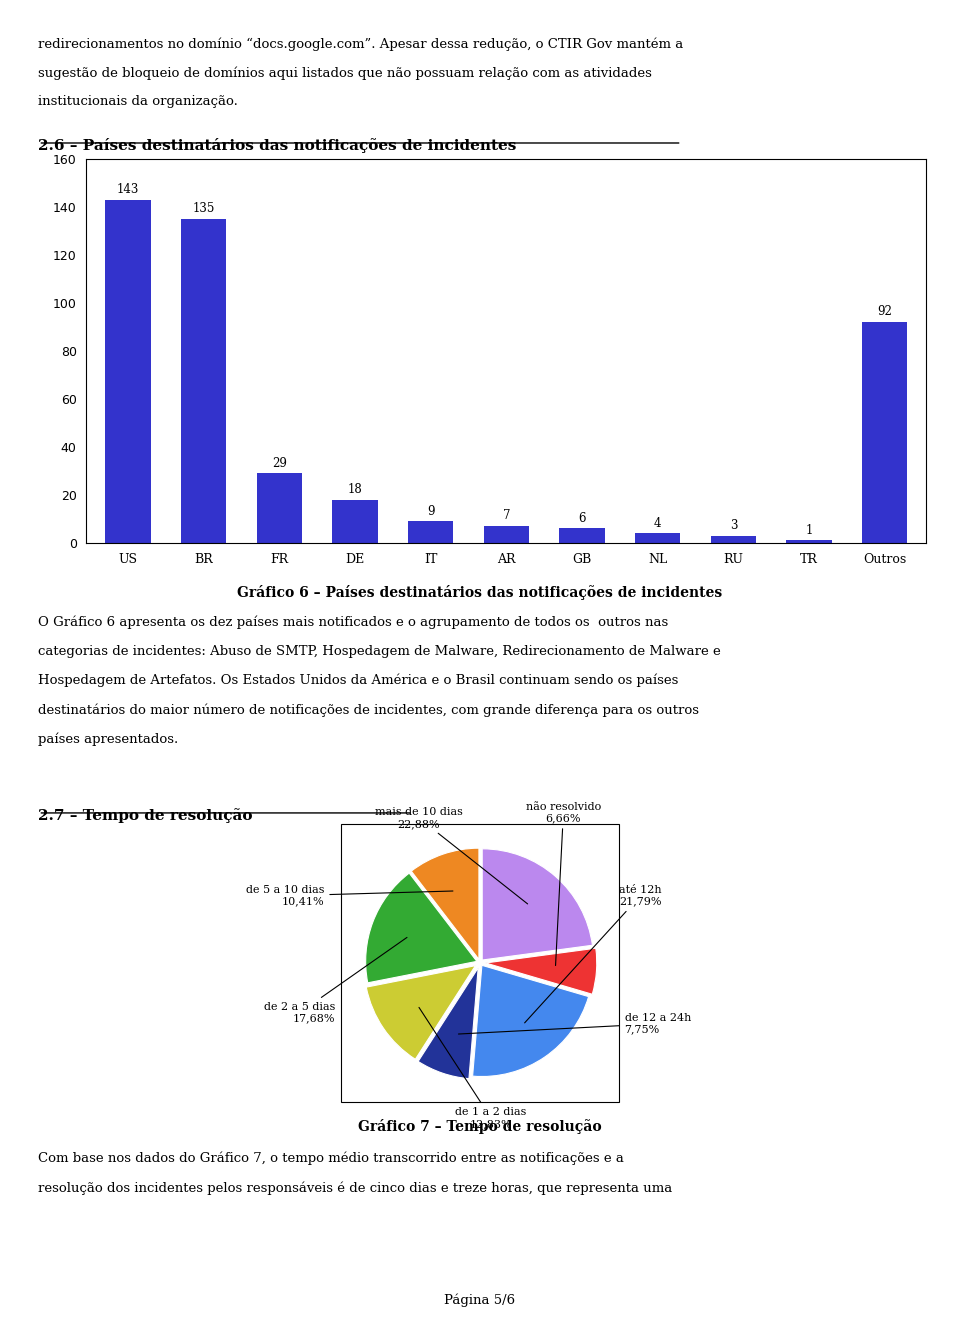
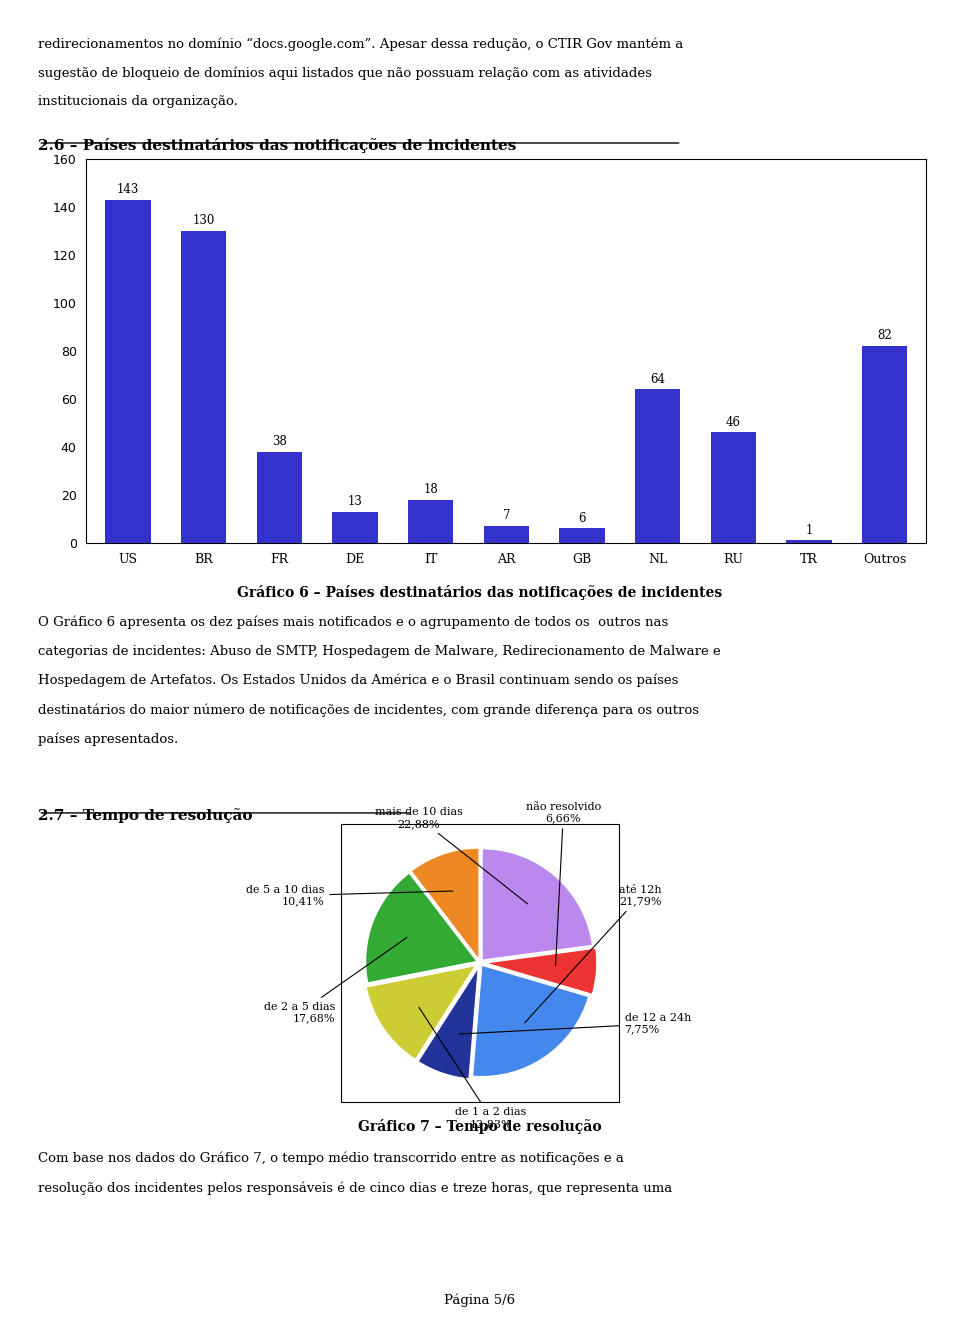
BR: 135 -> 130
FR: 29 -> 38
DE: 18 -> 13
IT: 9 -> 18
NL: 4 -> 64
RU: 3 -> 46
Outros: 92 -> 82
